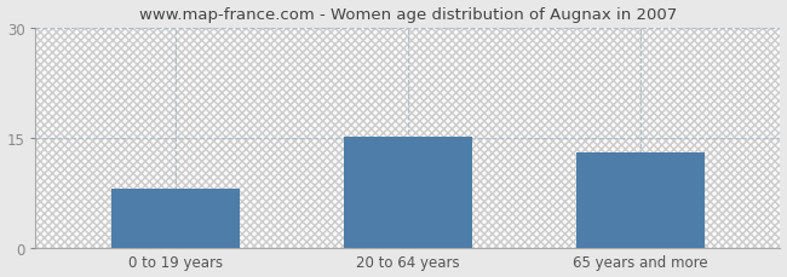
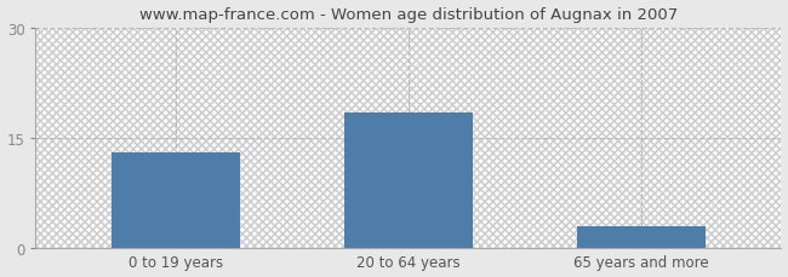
0 to 19 years: 8.0 -> 13.0
20 to 64 years: 15.2 -> 18.5
65 years and more: 13.0 -> 3.0
